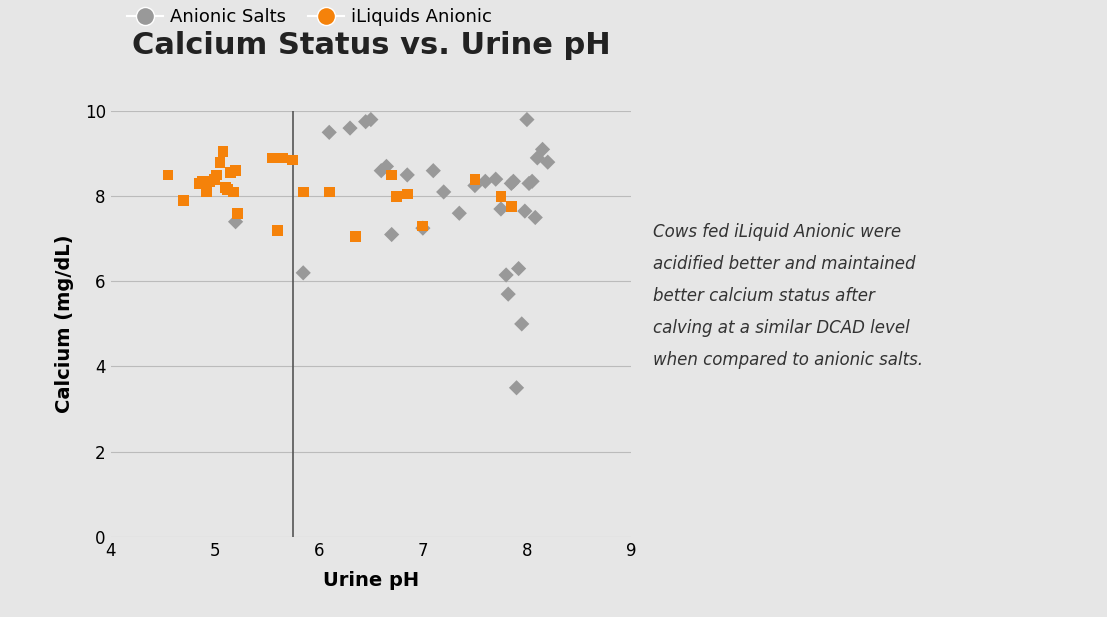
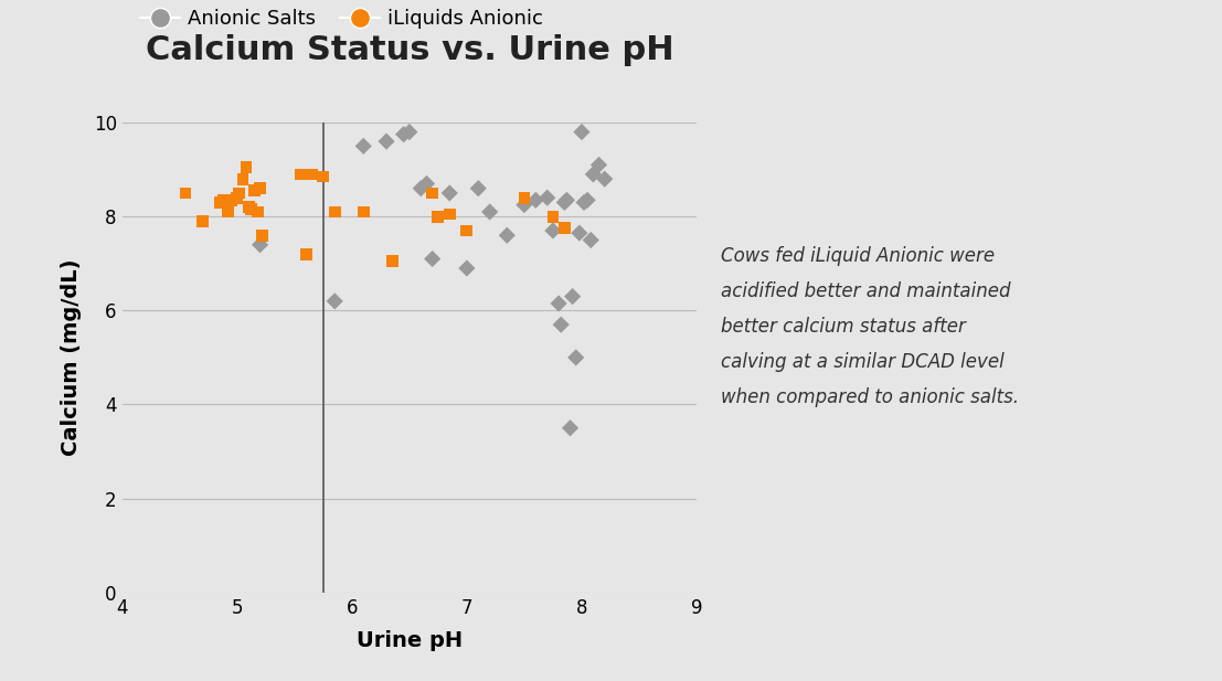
Anionic Salts/7: 7.25 -> 6.90
iLiquids Anionic/7: 7.30 -> 7.70
